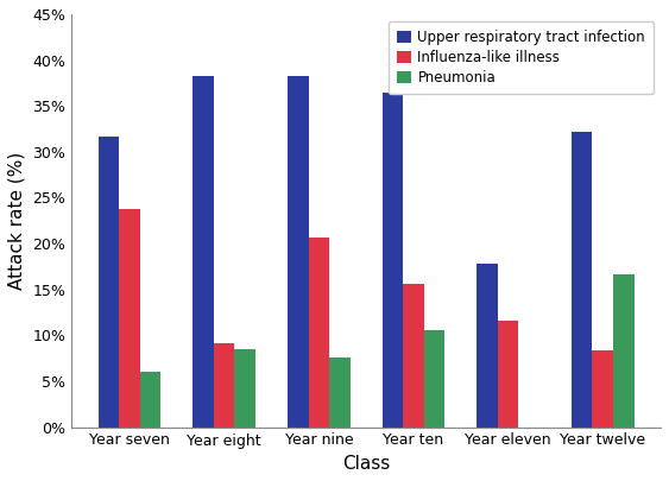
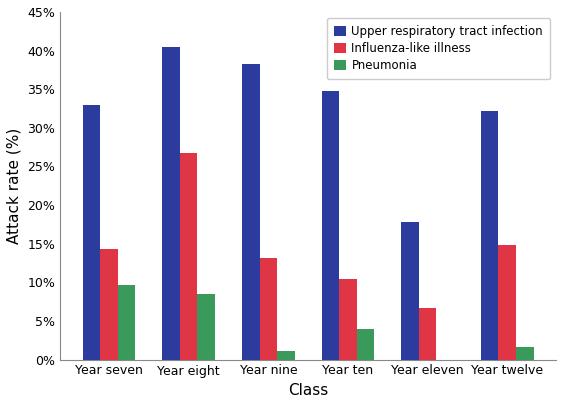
Upper respiratory tract infection/Year seven: 31.6% -> 33.0%
Influenza-like illness/Year seven: 23.8% -> 14.3%
Pneumonia/Year seven: 6.0% -> 9.6%
Upper respiratory tract infection/Year eight: 38.2% -> 40.5%
Influenza-like illness/Year eight: 9.2% -> 26.7%
Influenza-like illness/Year nine: 20.6% -> 13.1%
Pneumonia/Year nine: 7.6% -> 1.1%
Upper respiratory tract infection/Year ten: 36.4% -> 34.8%
Influenza-like illness/Year ten: 15.6% -> 10.5%
Pneumonia/Year ten: 10.6% -> 4.0%
Influenza-like illness/Year eleven: 11.6% -> 6.7%
Influenza-like illness/Year twelve: 8.4% -> 14.9%
Pneumonia/Year twelve: 16.6% -> 1.6%
